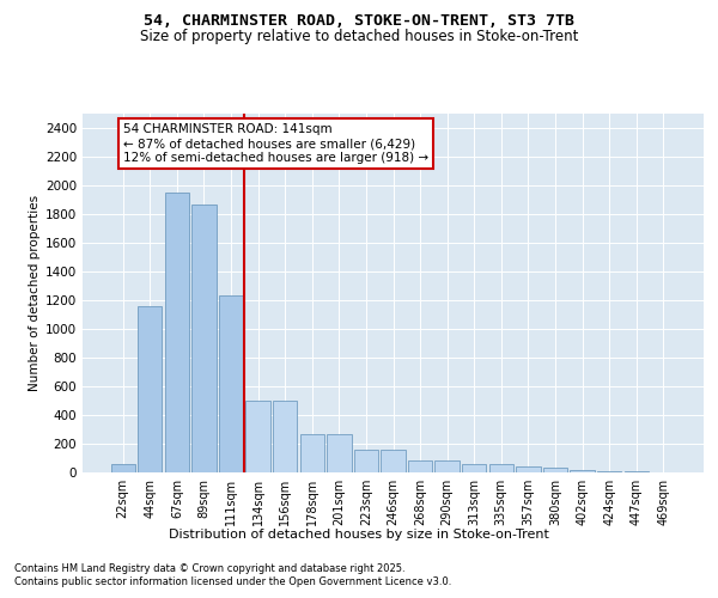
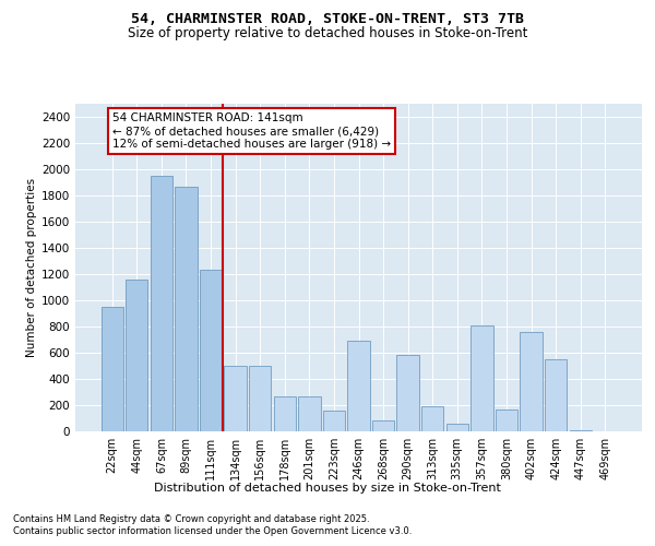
22sqm: 60 -> 950
246sqm: 160 -> 690
290sqm: 80 -> 580
313sqm: 60 -> 190
357sqm: 40 -> 810
380sqm: 30 -> 170
402sqm: 20 -> 760
424sqm: 10 -> 550
